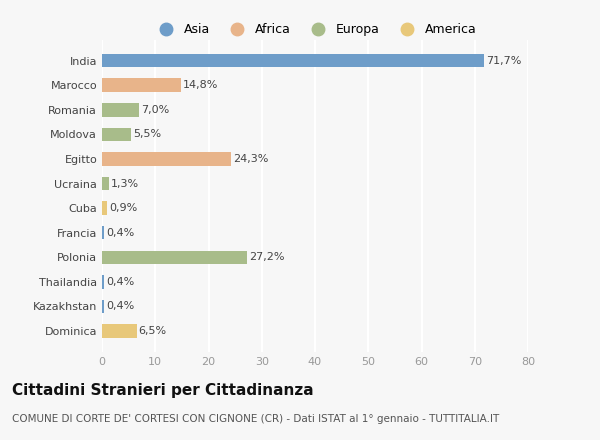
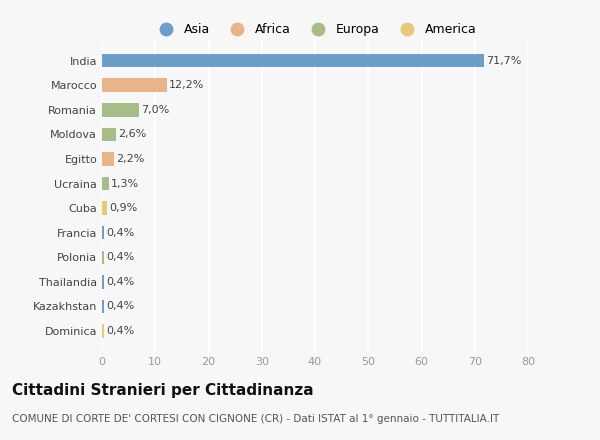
Marocco: 14,8% -> 12,2%
Moldova: 5,5% -> 2,6%
Egitto: 24,3% -> 2,2%
Polonia: 27,2% -> 0,4%
Dominica: 6,5% -> 0,4%
